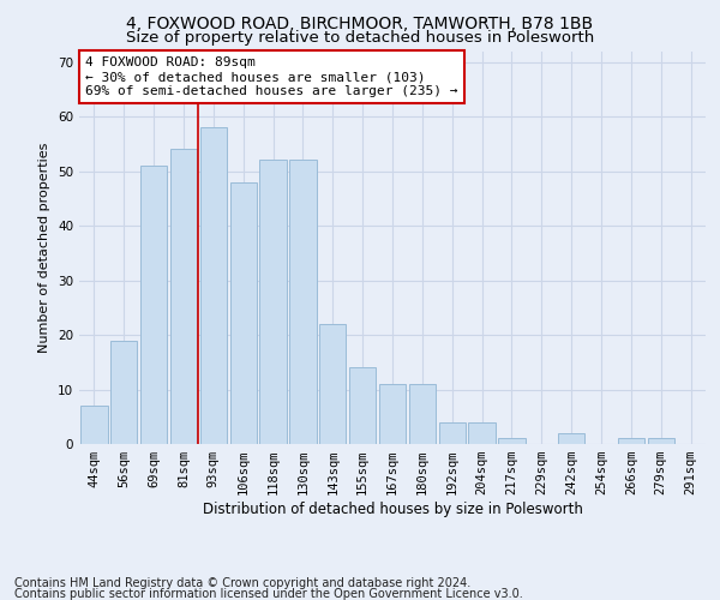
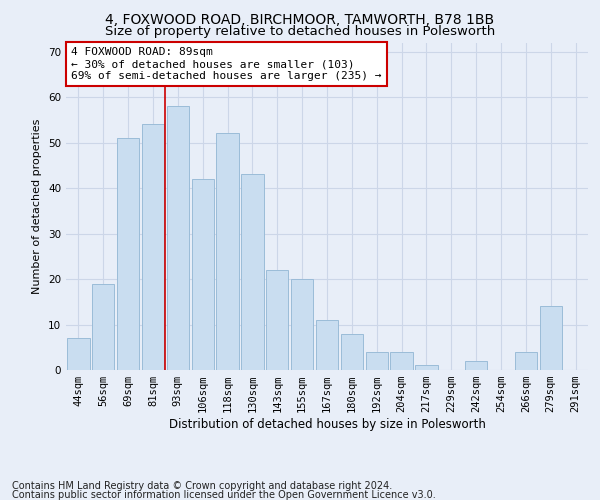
106sqm: 48 -> 42
130sqm: 52 -> 43
155sqm: 14 -> 20
180sqm: 11 -> 8
266sqm: 1 -> 4
279sqm: 1 -> 14
